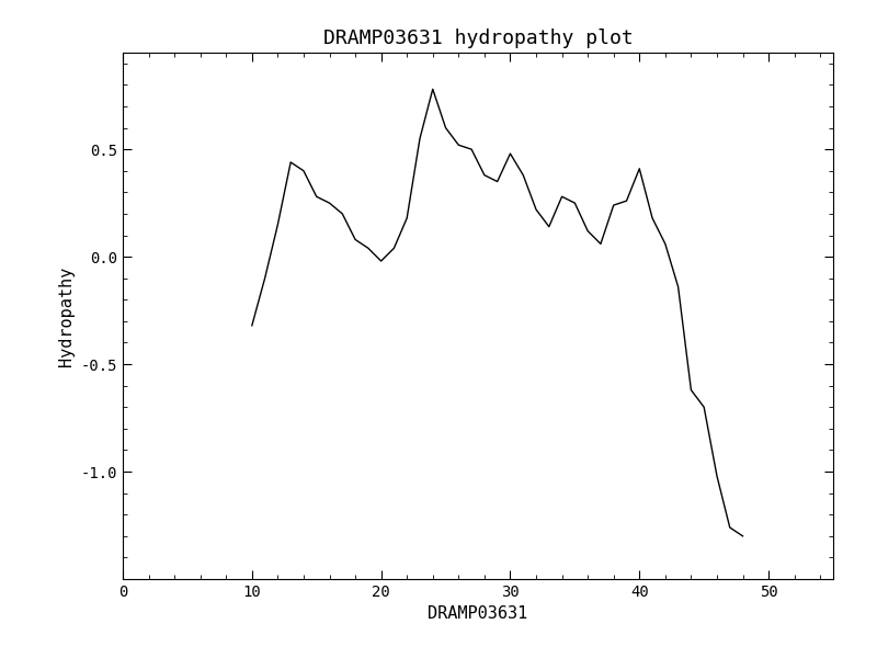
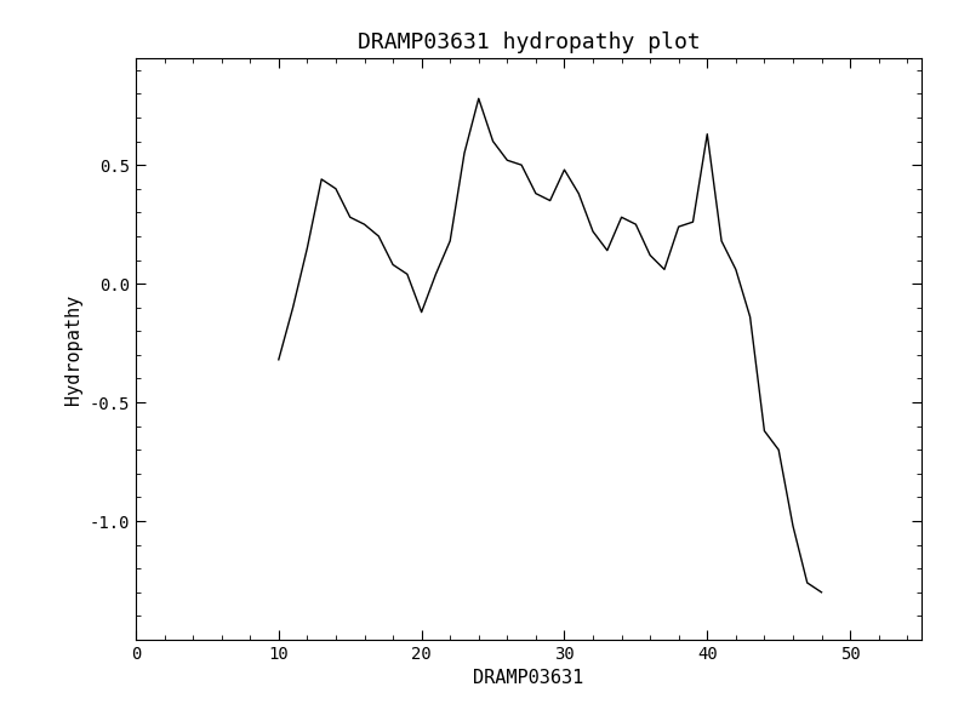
20: -0.02 -> -0.12
40: 0.41 -> 0.63
